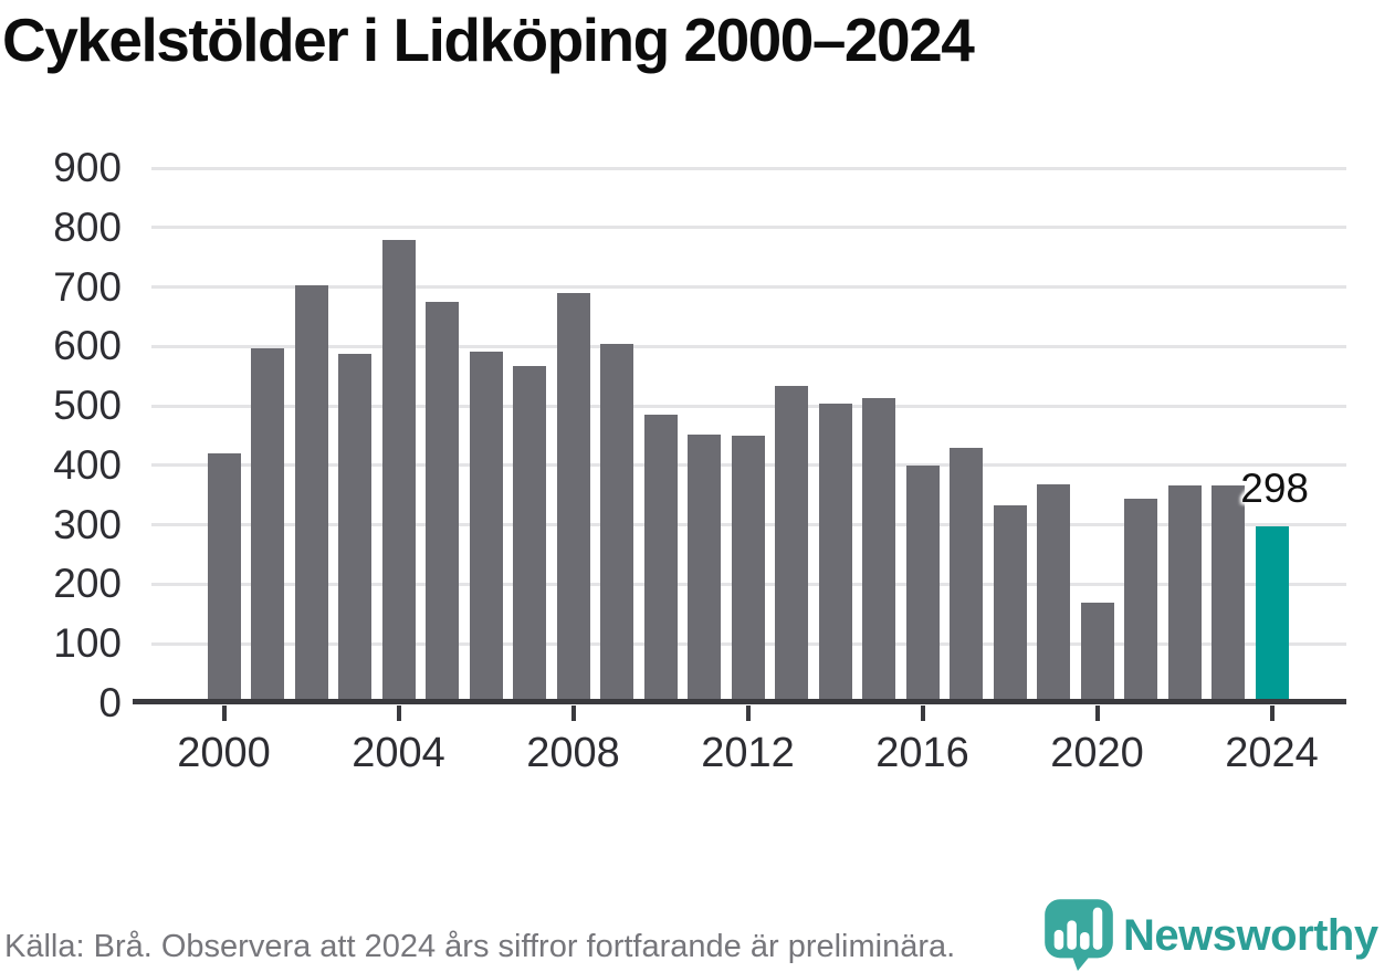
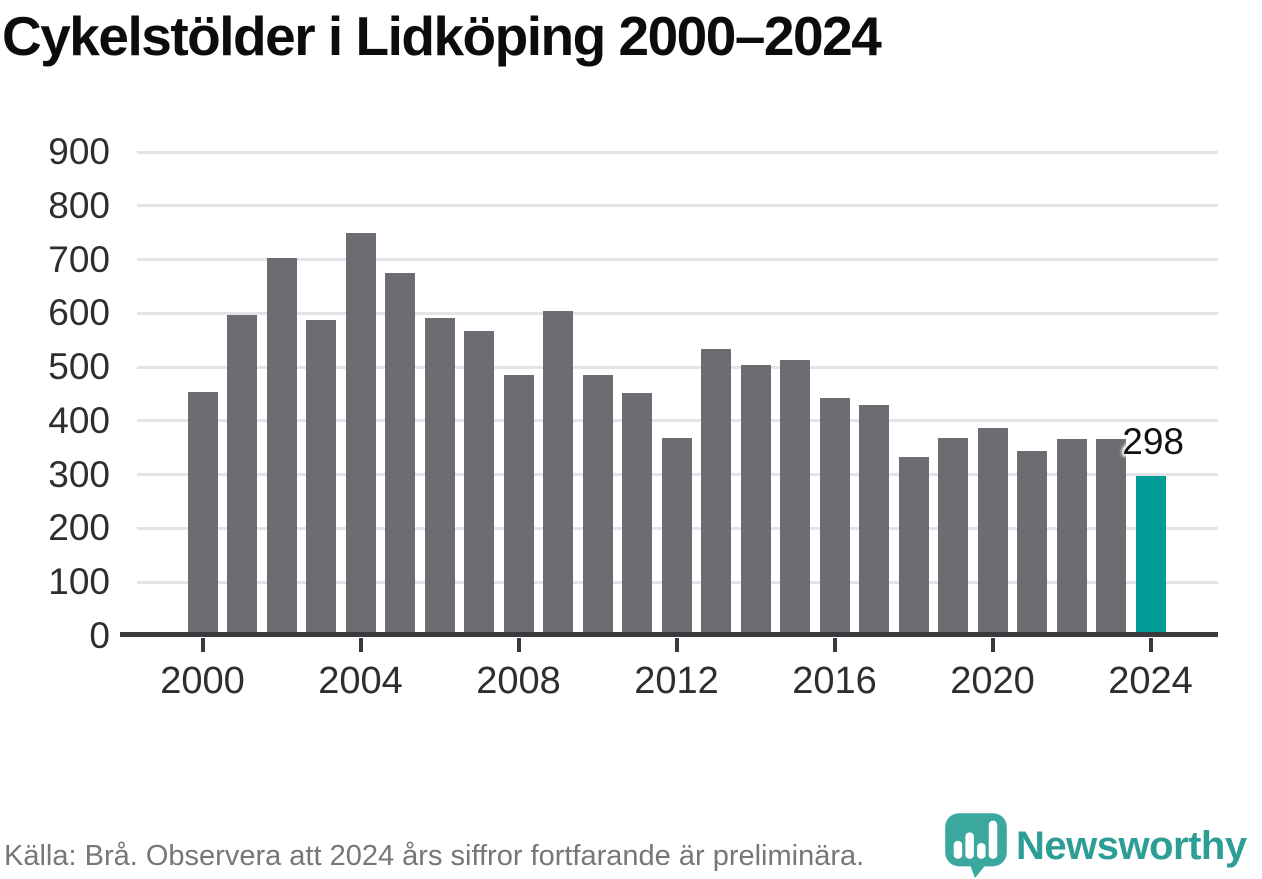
2000: 420 -> 450
2004: 780 -> 750
2008: 690 -> 490
2012: 450 -> 370
2016: 400 -> 440
2020: 170 -> 390
